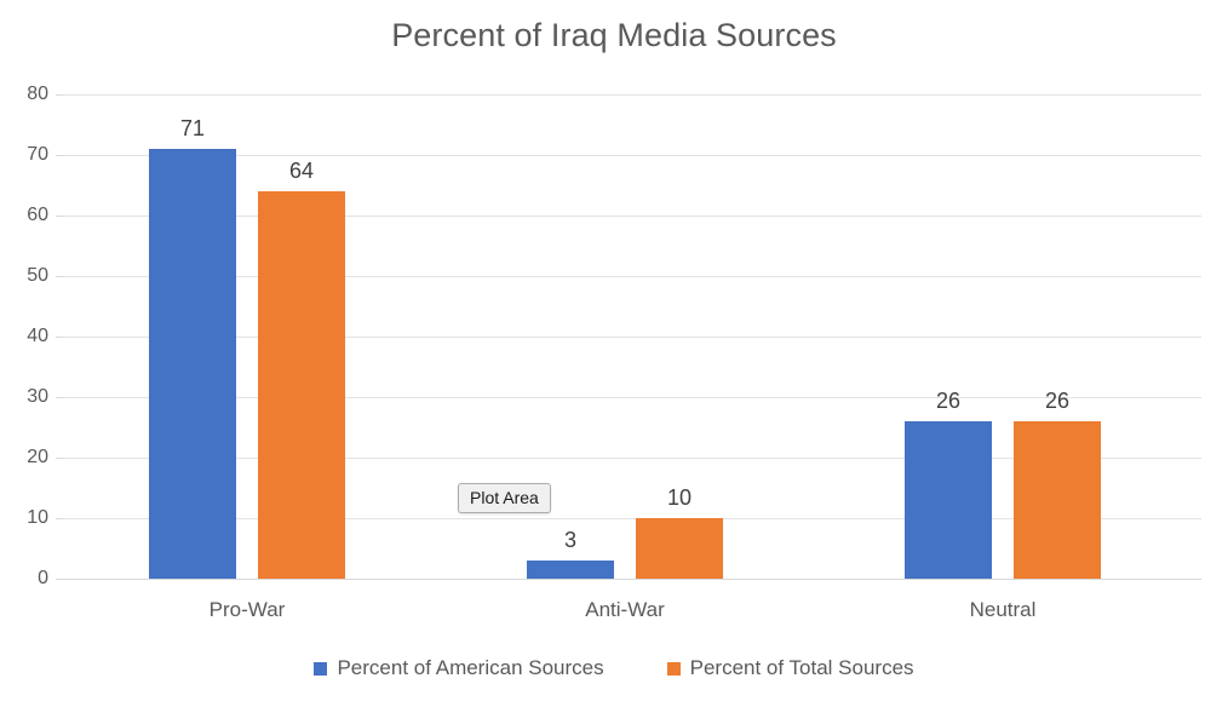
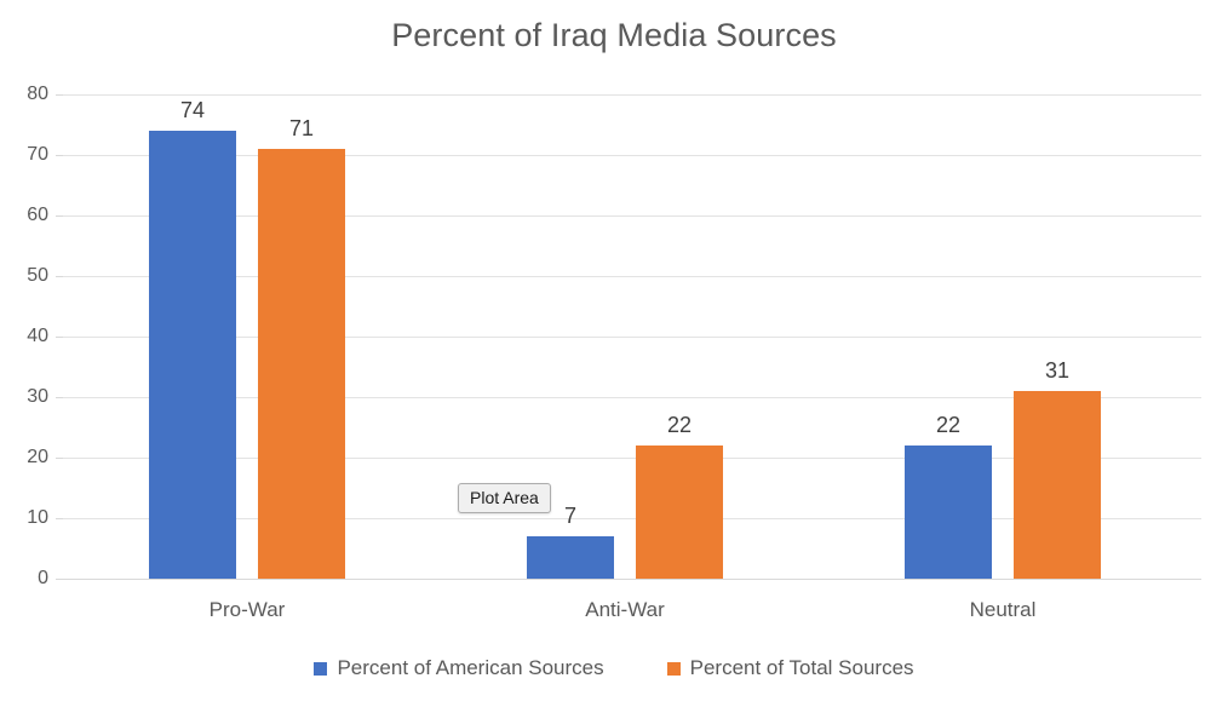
Percent of American Sources/Pro-War: 71 -> 74
Percent of Total Sources/Pro-War: 64 -> 71
Percent of American Sources/Anti-War: 3 -> 7
Percent of Total Sources/Anti-War: 10 -> 22
Percent of American Sources/Neutral: 26 -> 22
Percent of Total Sources/Neutral: 26 -> 31
